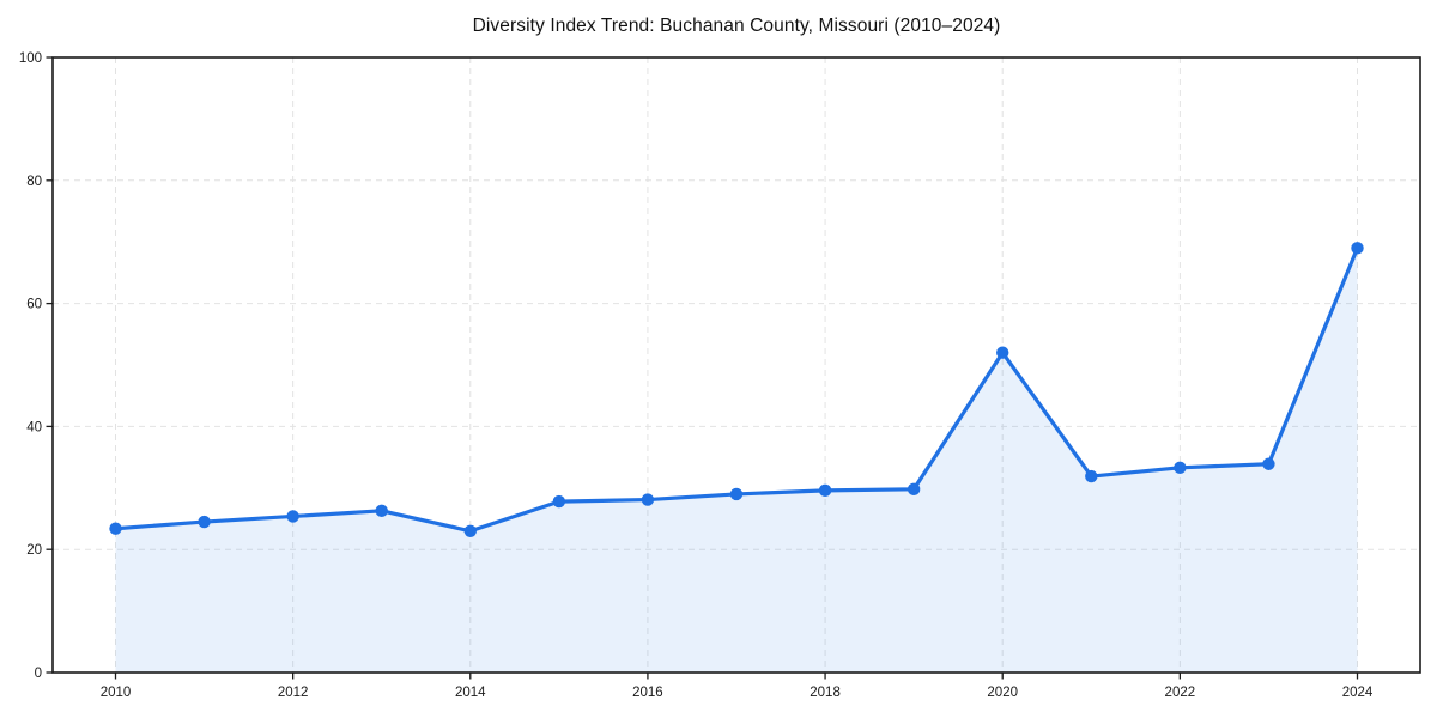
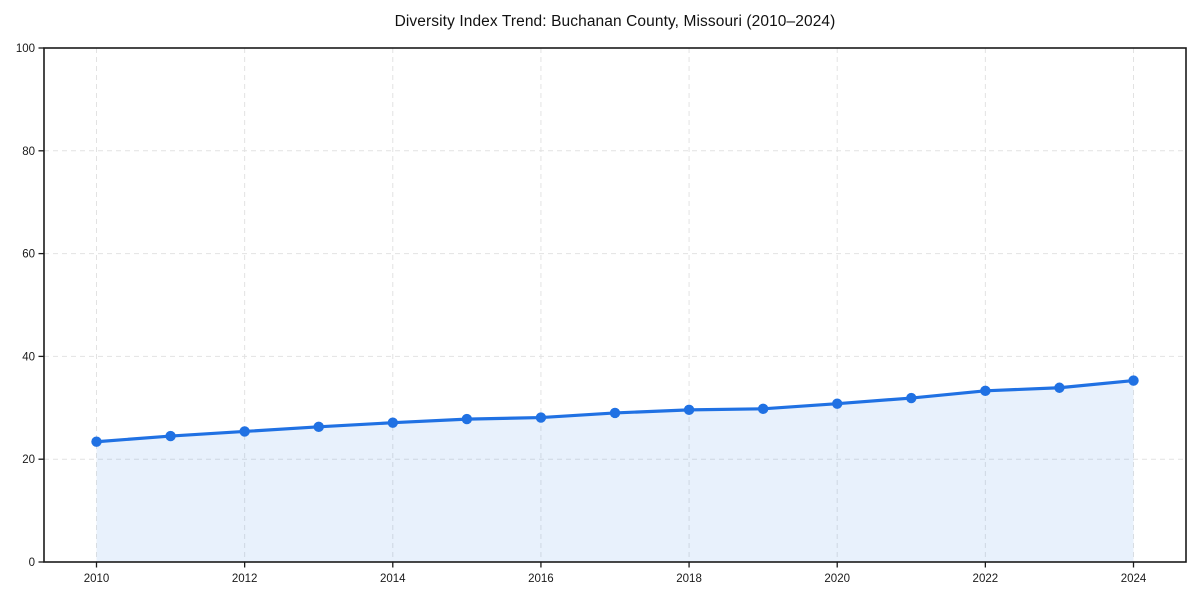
2014: 23 -> 27
2020: 52 -> 31
2024: 69 -> 35
